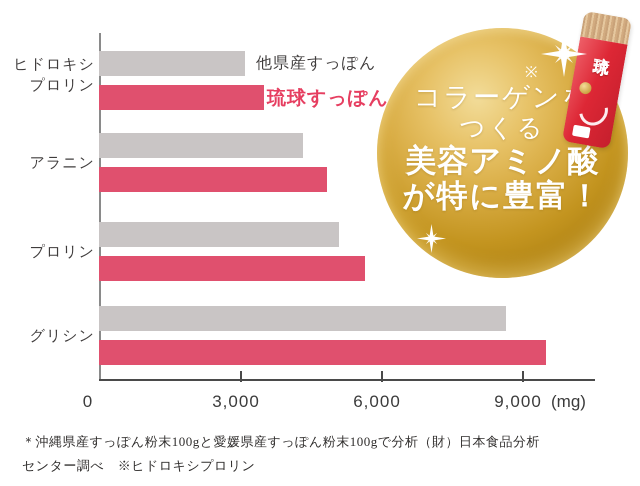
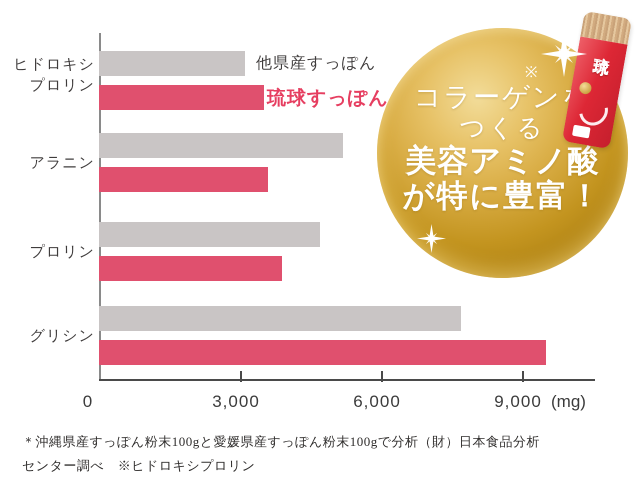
他県産すっぽん/アラニン: 4400 -> 5200
琉球すっぽん/アラニン: 4800 -> 3600
他県産すっぽん/プロリン: 5100 -> 4700
琉球すっぽん/プロリン: 5600 -> 3900
他県産すっぽん/グリシン: 8600 -> 7700
